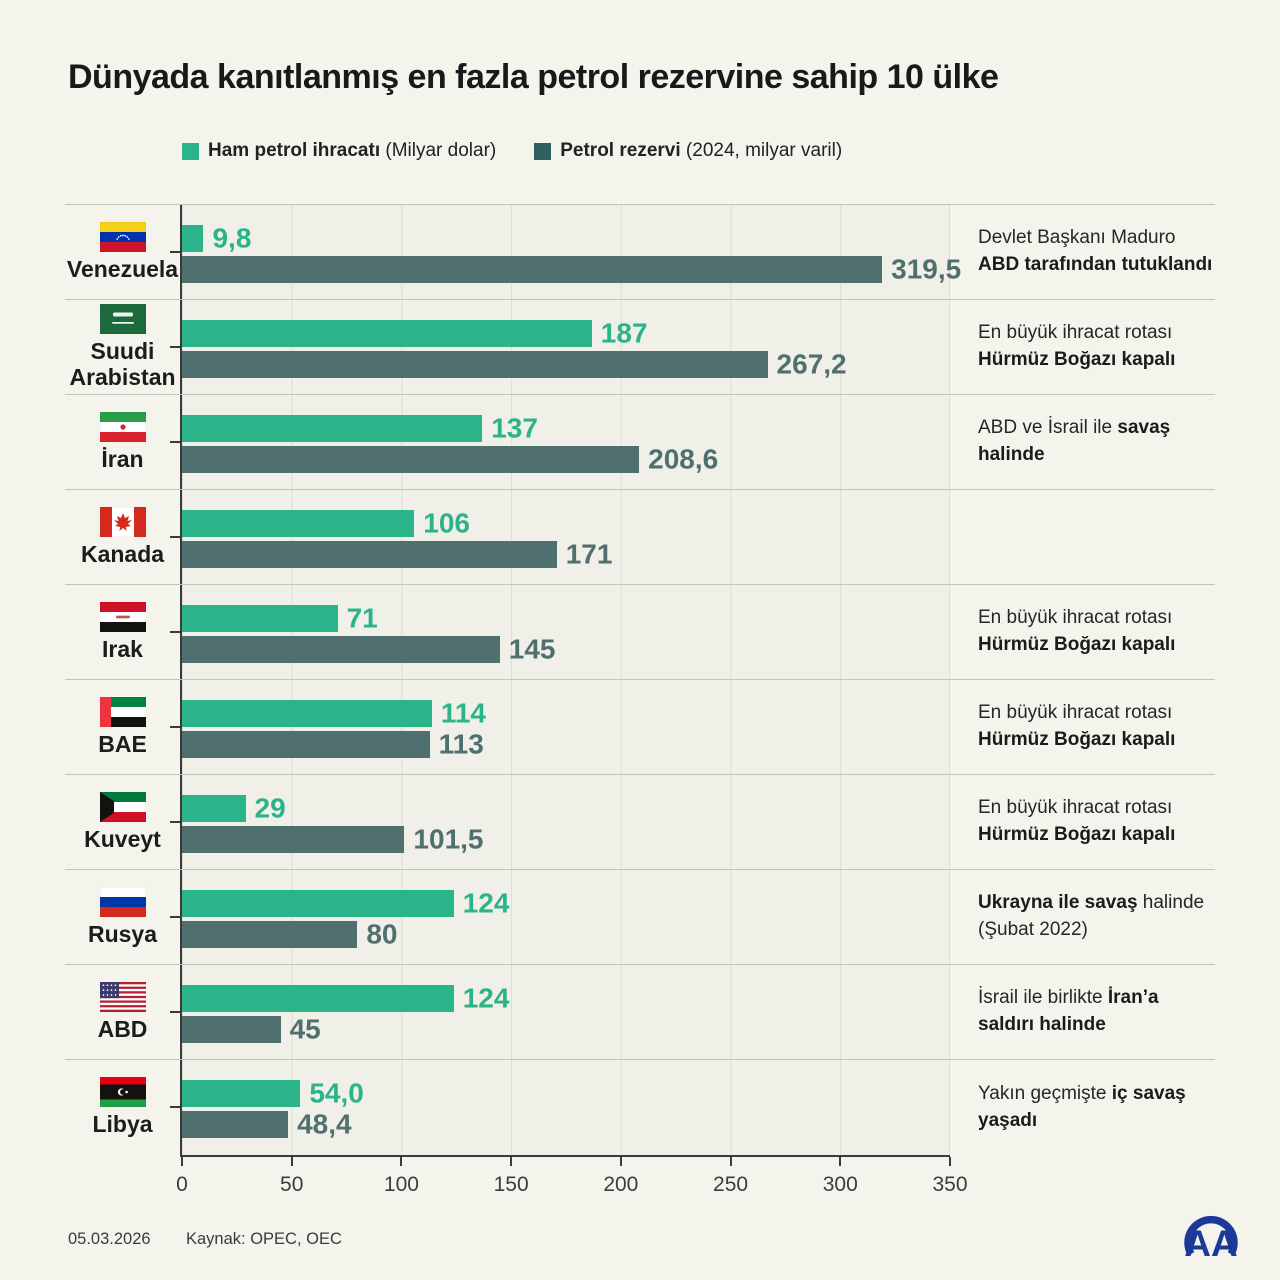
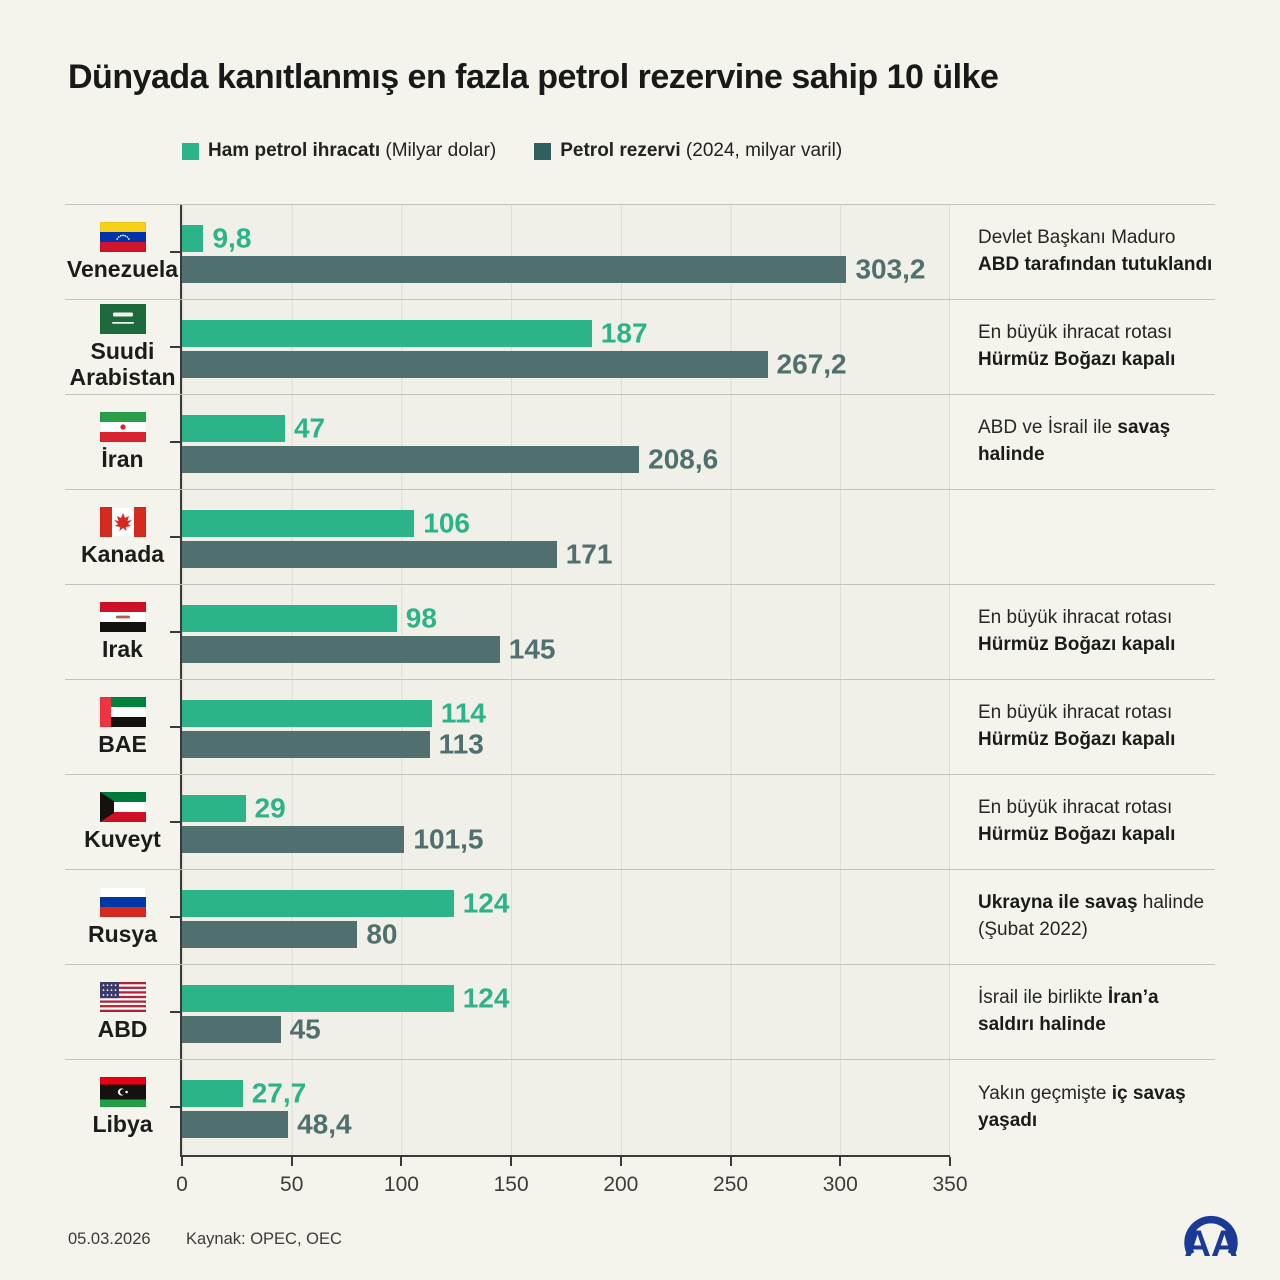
Petrol rezervi (2024, milyar varil)/Venezuela: 319,5 -> 303,2
Ham petrol ihracatı (Milyar dolar)/İran: 137 -> 47
Ham petrol ihracatı (Milyar dolar)/Irak: 71 -> 98
Ham petrol ihracatı (Milyar dolar)/Libya: 54,0 -> 27,7
